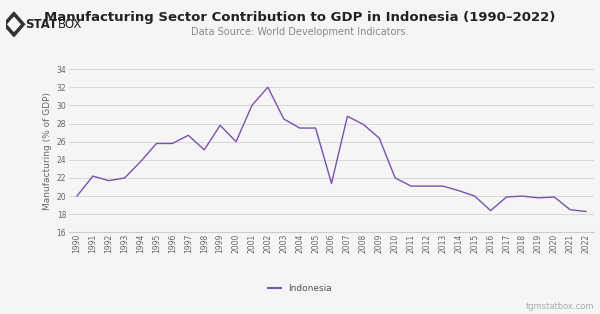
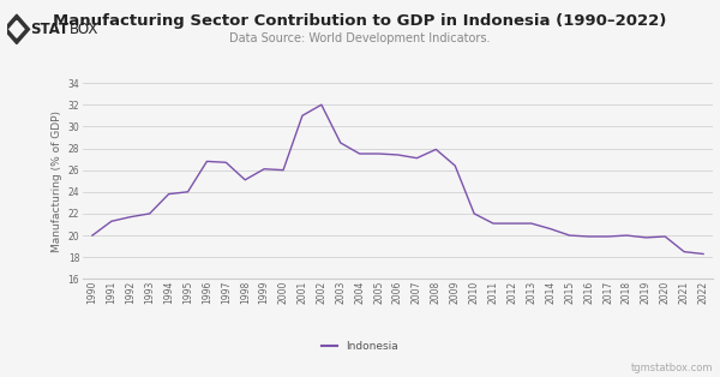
1991: 22.2 -> 21.3
1995: 25.8 -> 24.0
1996: 25.8 -> 26.8
1999: 27.8 -> 26.1
2001: 30.0 -> 31.0
2006: 21.4 -> 27.4
2007: 28.8 -> 27.1
2016: 18.4 -> 19.9
